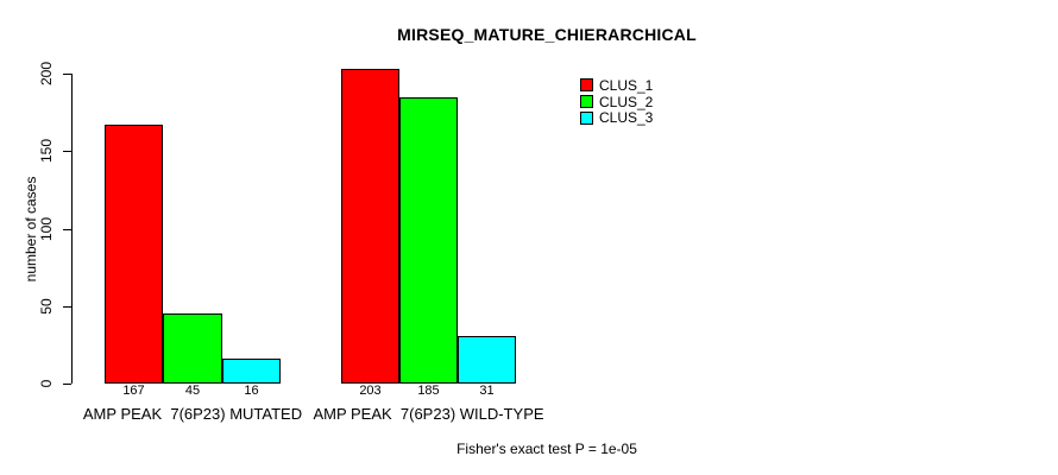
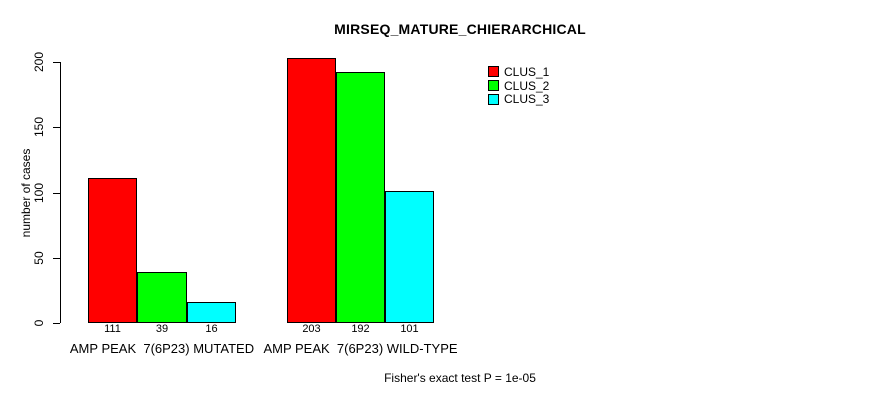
CLUS_1/AMP PEAK 7(6P23) MUTATED: 167 -> 111
CLUS_2/AMP PEAK 7(6P23) MUTATED: 45 -> 39
CLUS_2/AMP PEAK 7(6P23) WILD-TYPE: 185 -> 192
CLUS_3/AMP PEAK 7(6P23) WILD-TYPE: 31 -> 101
